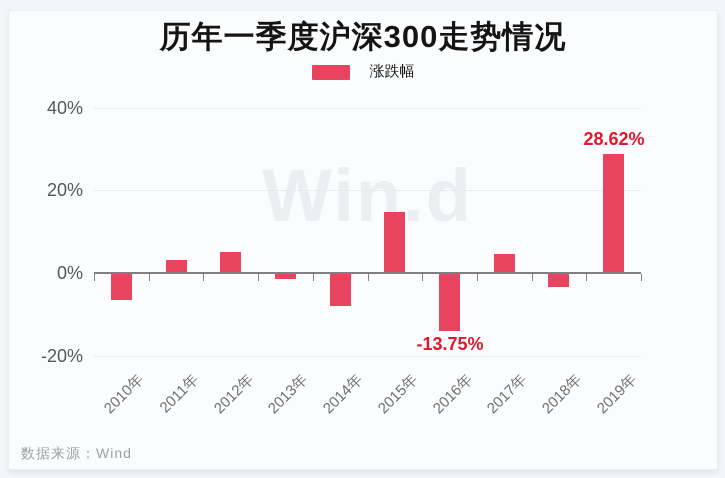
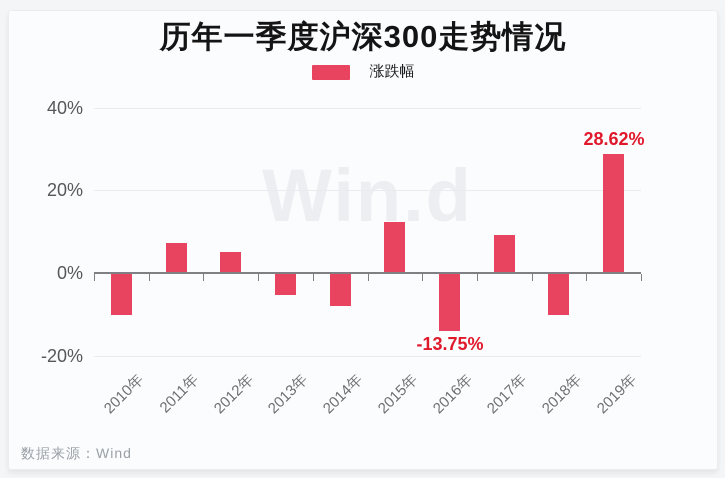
2010年: -6% -> -10%
2011年: 3% -> 7%
2013年: -1% -> -5%
2015年: 15% -> 12%
2017年: 4% -> 9%
2018年: -3% -> -10%
